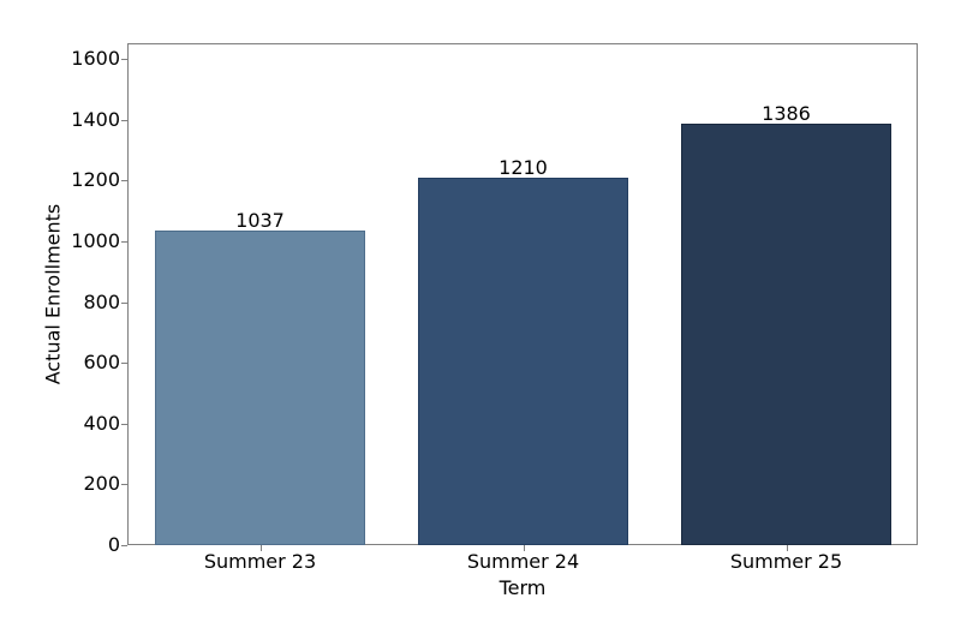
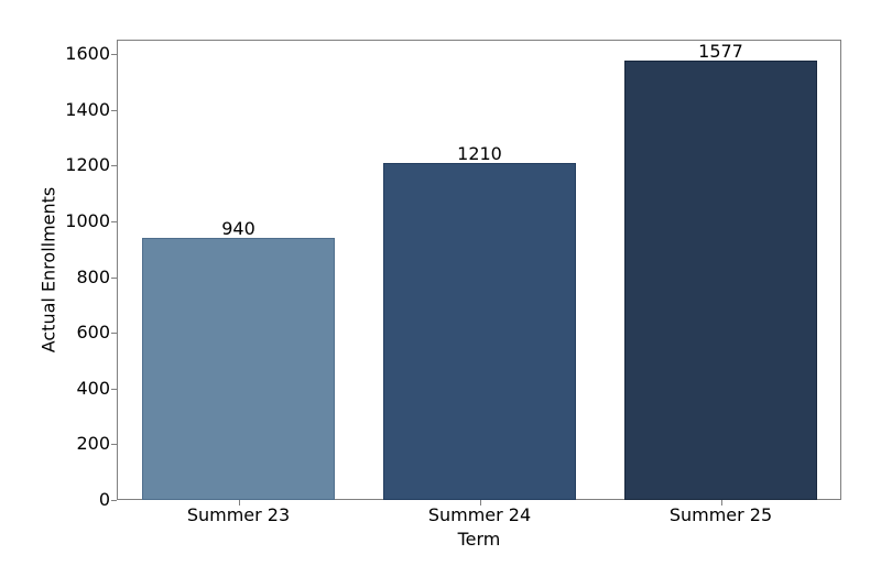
Summer 23: 1037 -> 940
Summer 25: 1386 -> 1577
